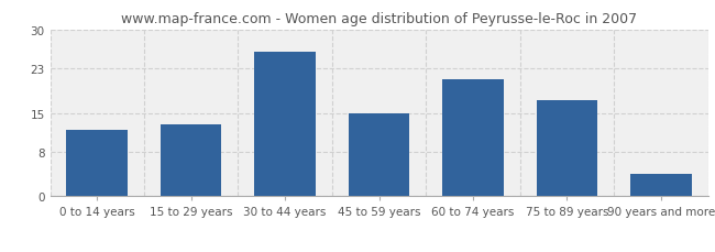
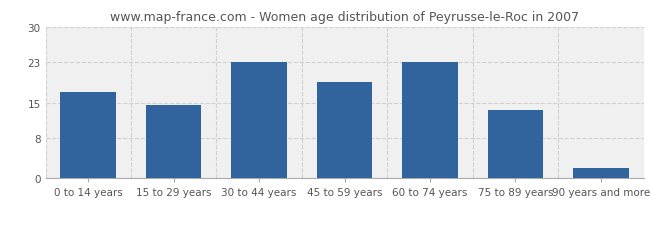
0 to 14 years: 12.0 -> 17.0
15 to 29 years: 13.0 -> 14.5
30 to 44 years: 26.0 -> 23.0
45 to 59 years: 15.0 -> 19.0
60 to 74 years: 21.0 -> 23.0
75 to 89 years: 17.2 -> 13.5
90 years and more: 4.0 -> 2.0
